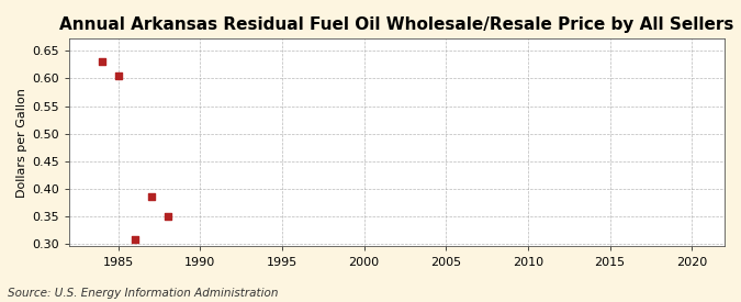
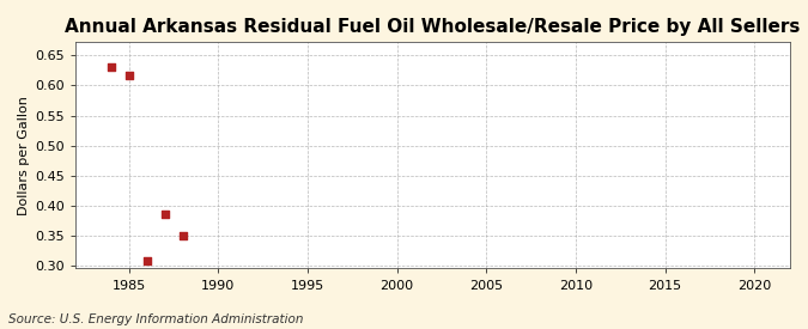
1985: 0.604 -> 0.617
